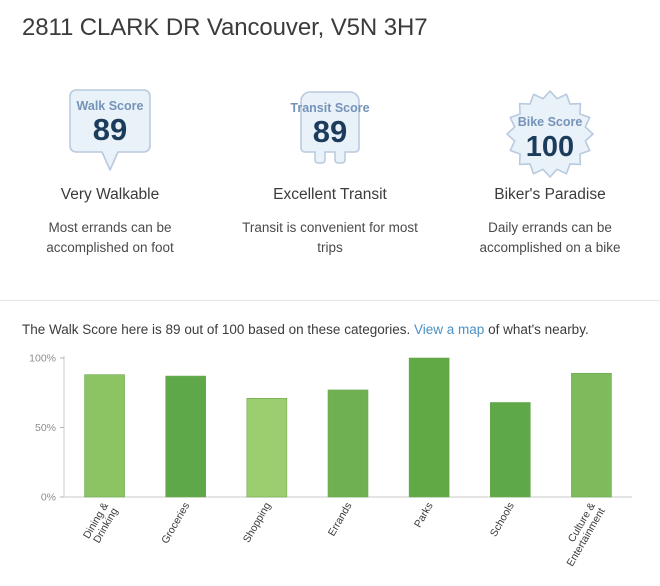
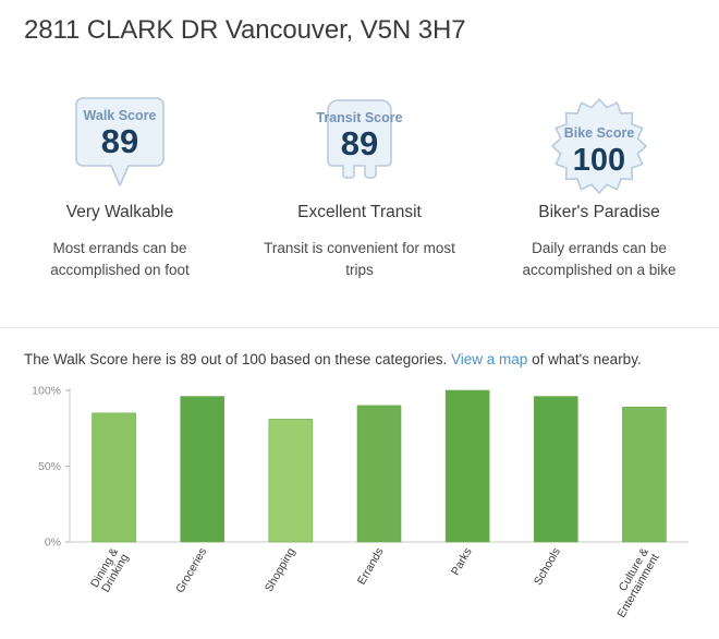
Dining & Drinking: 88% -> 85%
Groceries: 87% -> 96%
Shopping: 71% -> 81%
Errands: 77% -> 90%
Schools: 68% -> 96%
